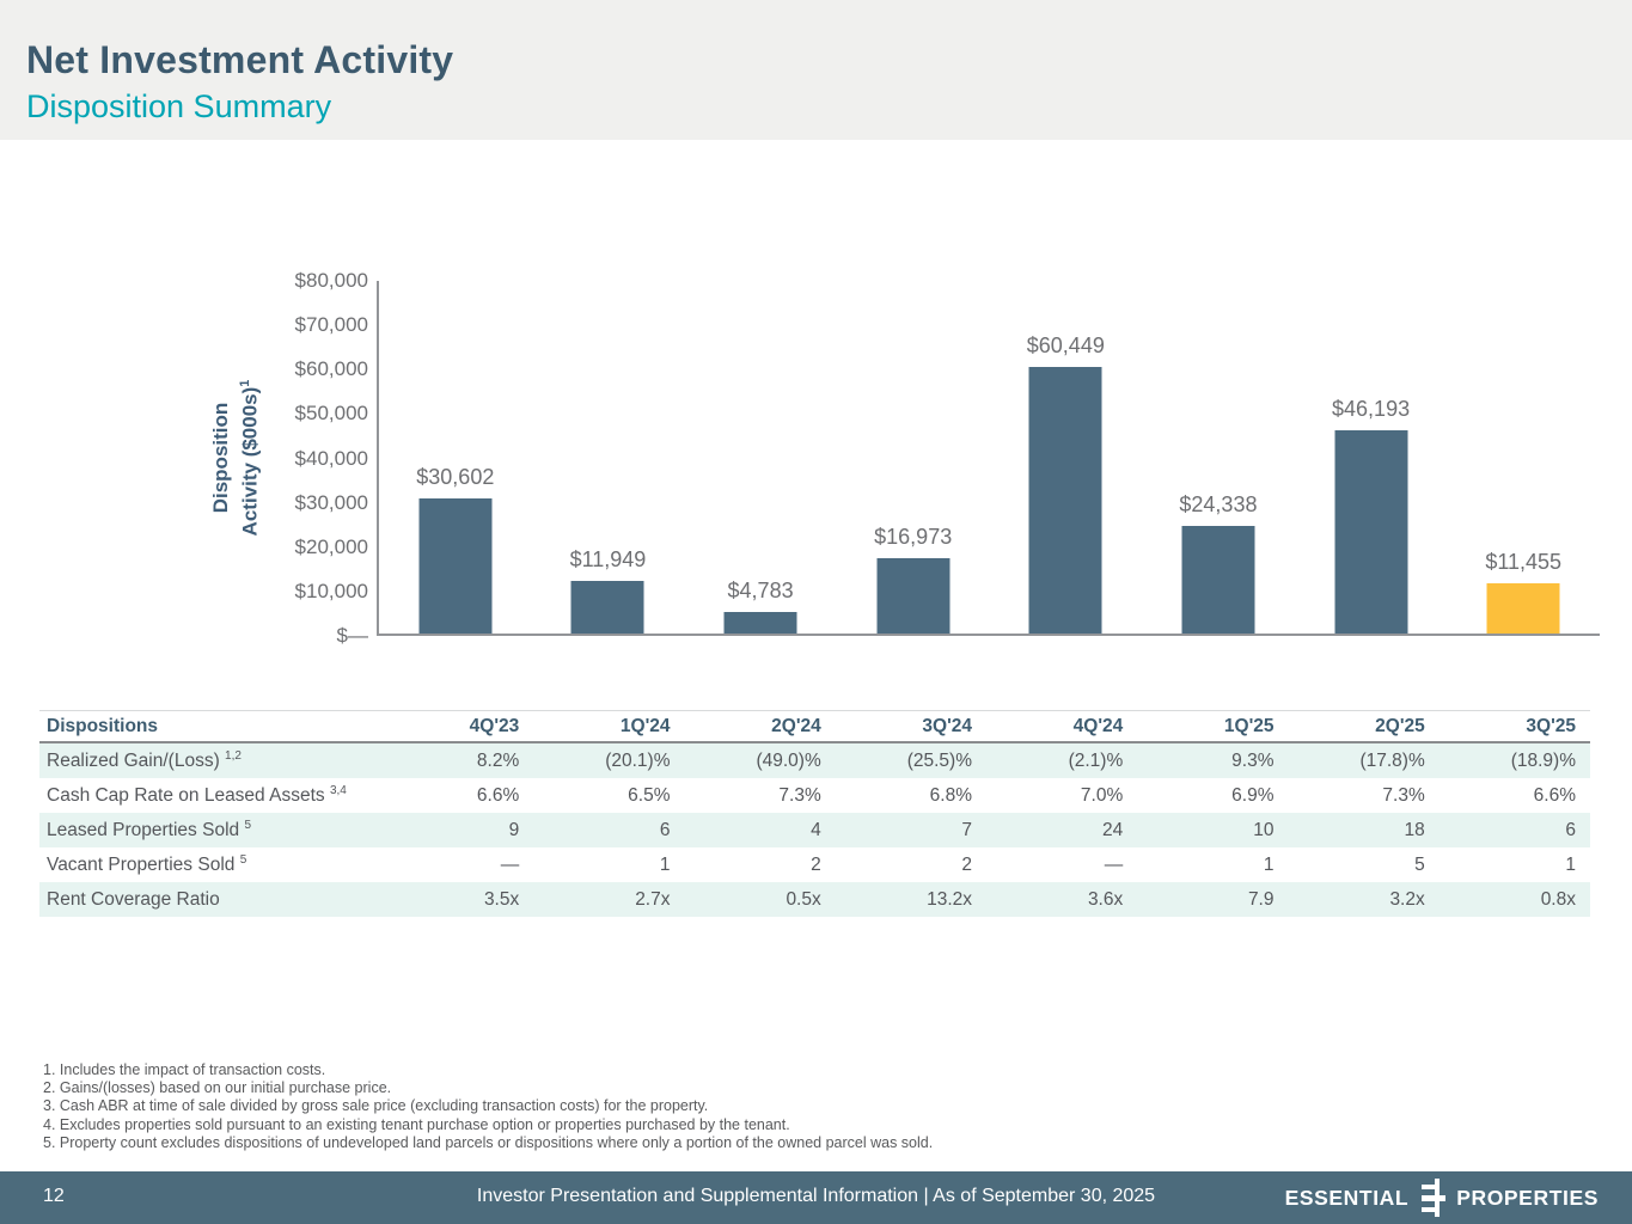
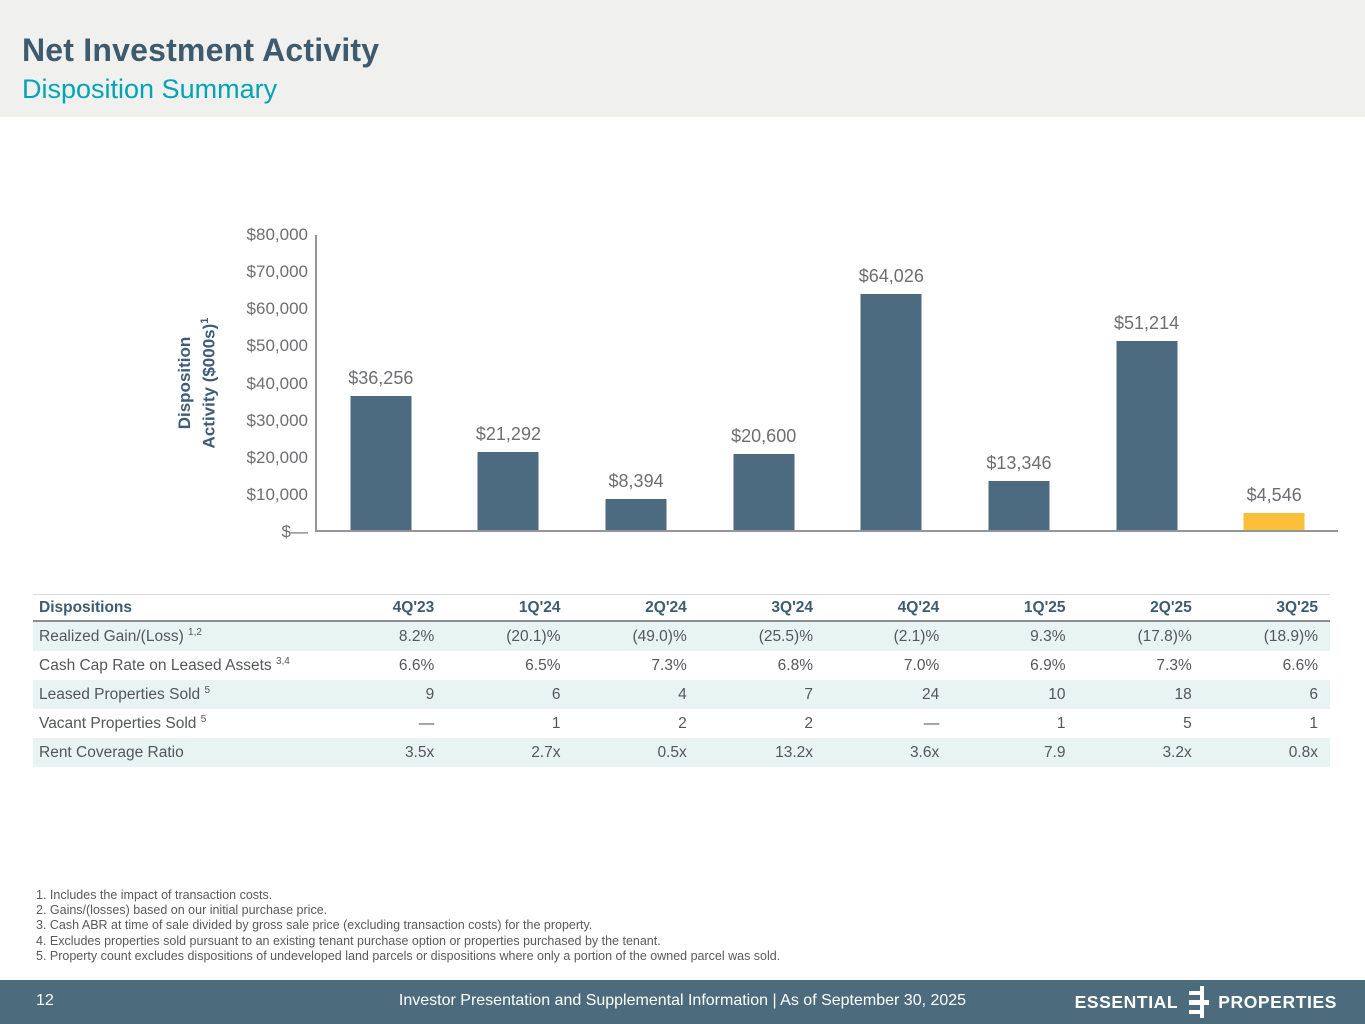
4Q'23: $30,602 -> $36,256
1Q'24: $11,949 -> $21,292
2Q'24: $4,783 -> $8,394
3Q'24: $16,973 -> $20,600
4Q'24: $60,449 -> $64,026
1Q'25: $24,338 -> $13,346
2Q'25: $46,193 -> $51,214
3Q'25: $11,455 -> $4,546
